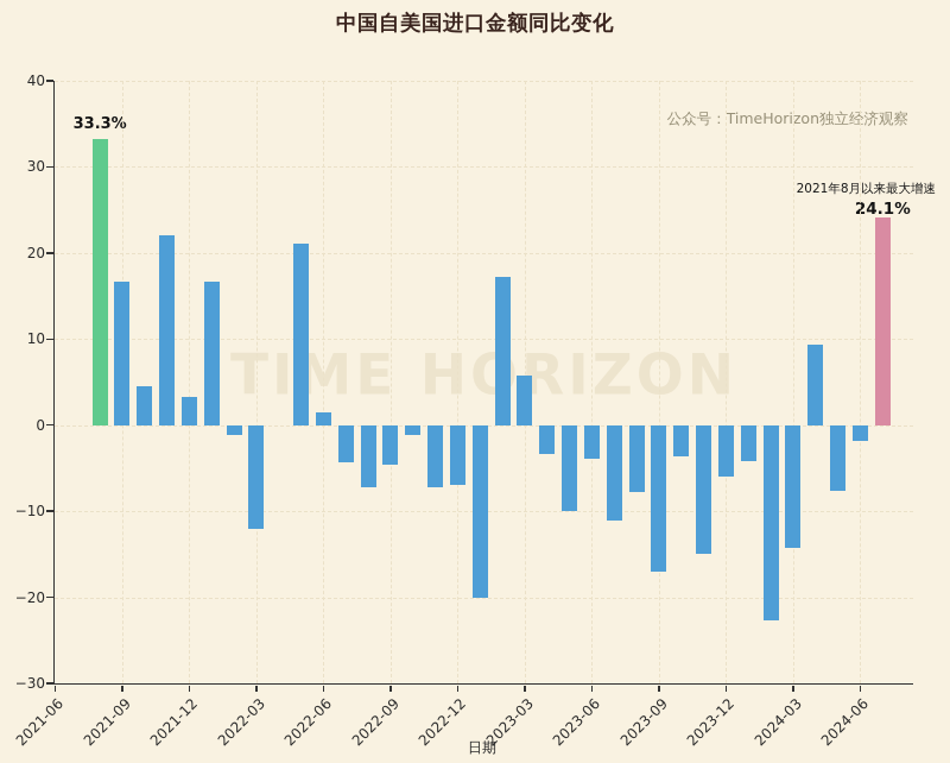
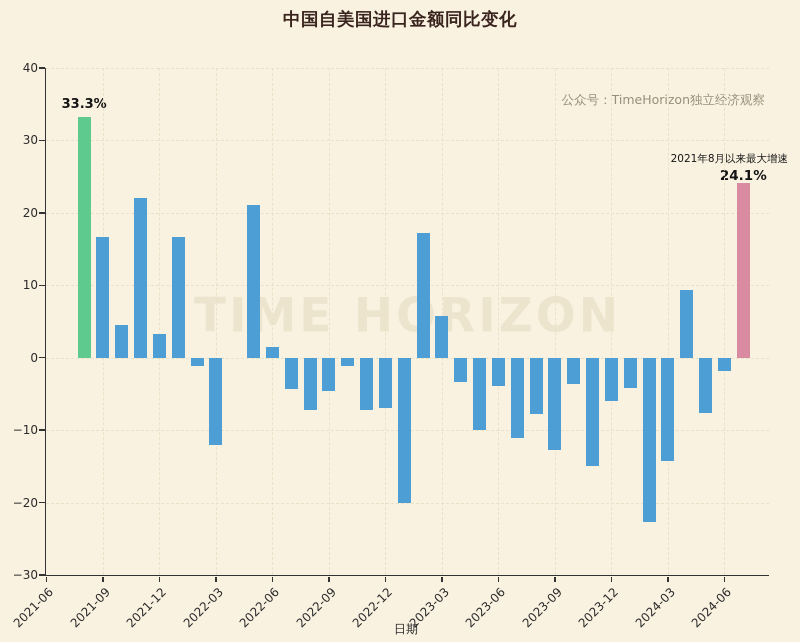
2023-09: -17 -> -13
